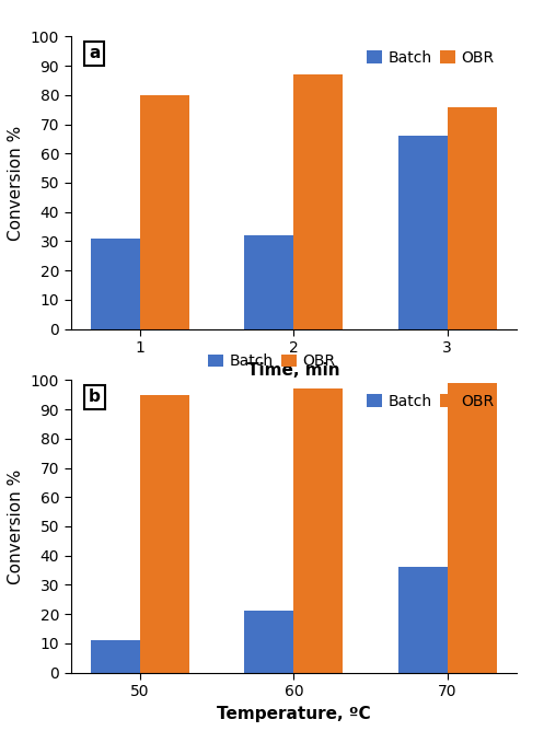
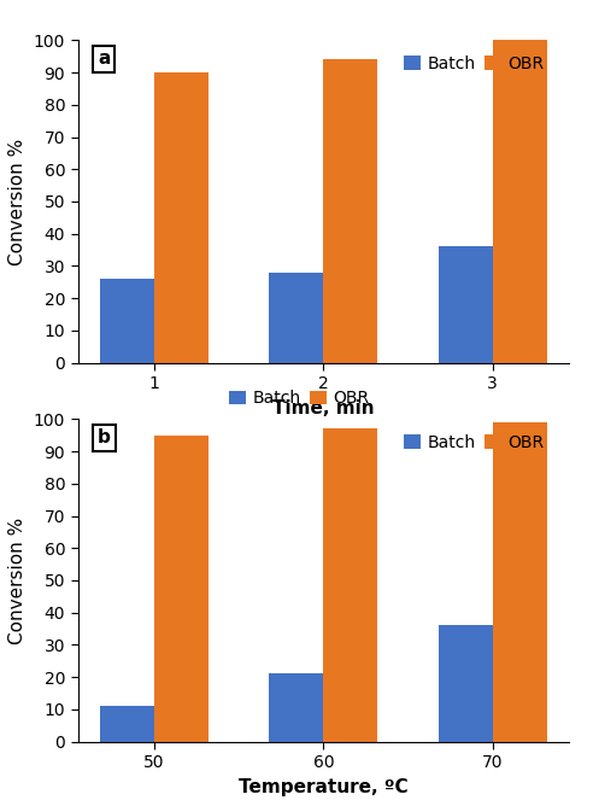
Batch/1: 31 -> 26
OBR/1: 80 -> 90
Batch/2: 32 -> 28
OBR/2: 87 -> 94
Batch/3: 66 -> 36
OBR/3: 76 -> 100
